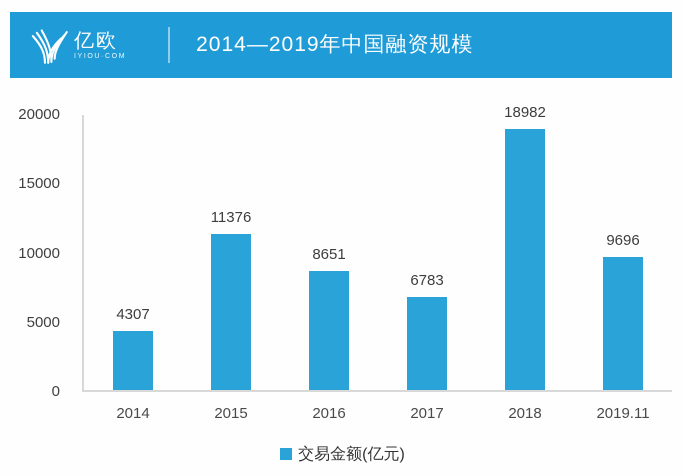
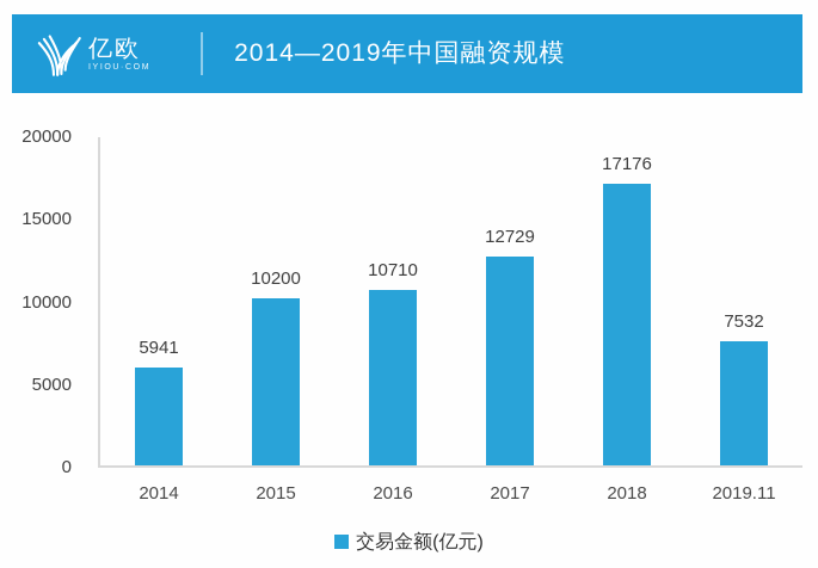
2014: 4307 -> 5941
2015: 11376 -> 10200
2016: 8651 -> 10710
2017: 6783 -> 12729
2018: 18982 -> 17176
2019.11: 9696 -> 7532
